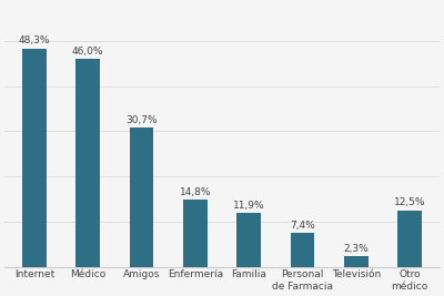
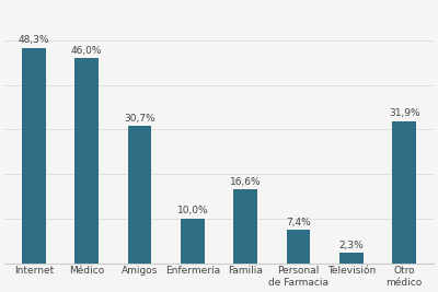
Enfermería: 14,8% -> 10,0%
Familia: 11,9% -> 16,6%
Otro médico: 12,5% -> 31,9%
